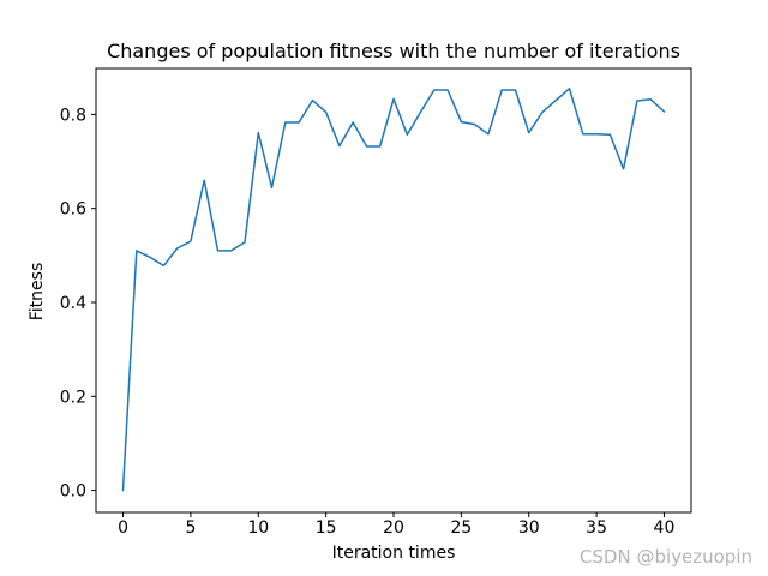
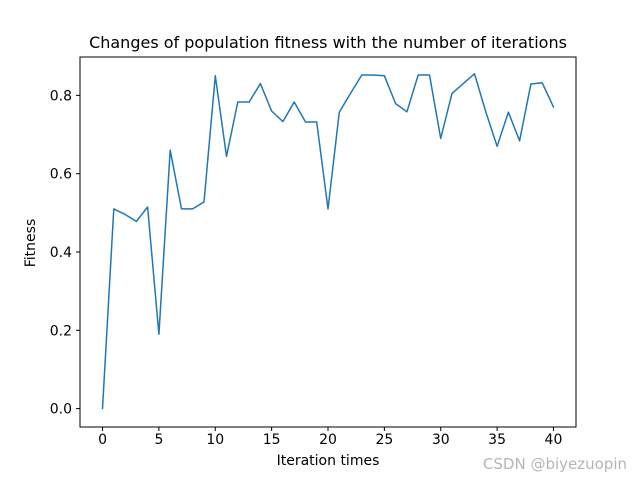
5: 0.53 -> 0.19
10: 0.76 -> 0.85
15: 0.81 -> 0.76
20: 0.83 -> 0.51
25: 0.78 -> 0.85
30: 0.76 -> 0.69
35: 0.76 -> 0.67
40: 0.81 -> 0.77
